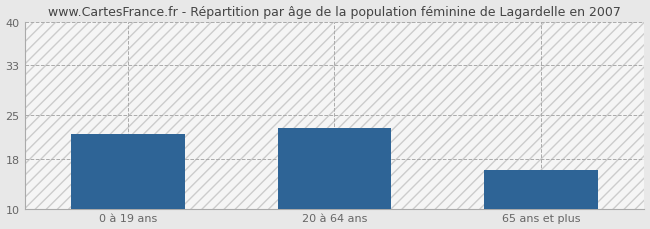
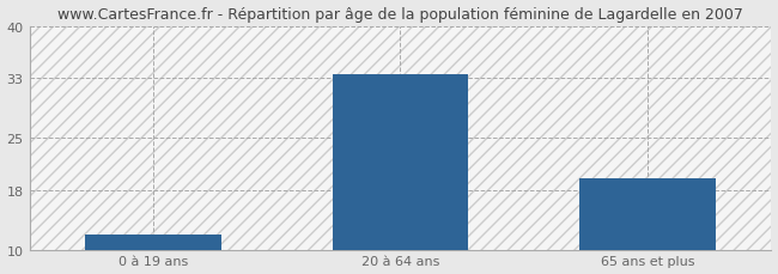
0 à 19 ans: 22.0 -> 12.0
20 à 64 ans: 23.0 -> 33.5
65 ans et plus: 16.2 -> 19.5
